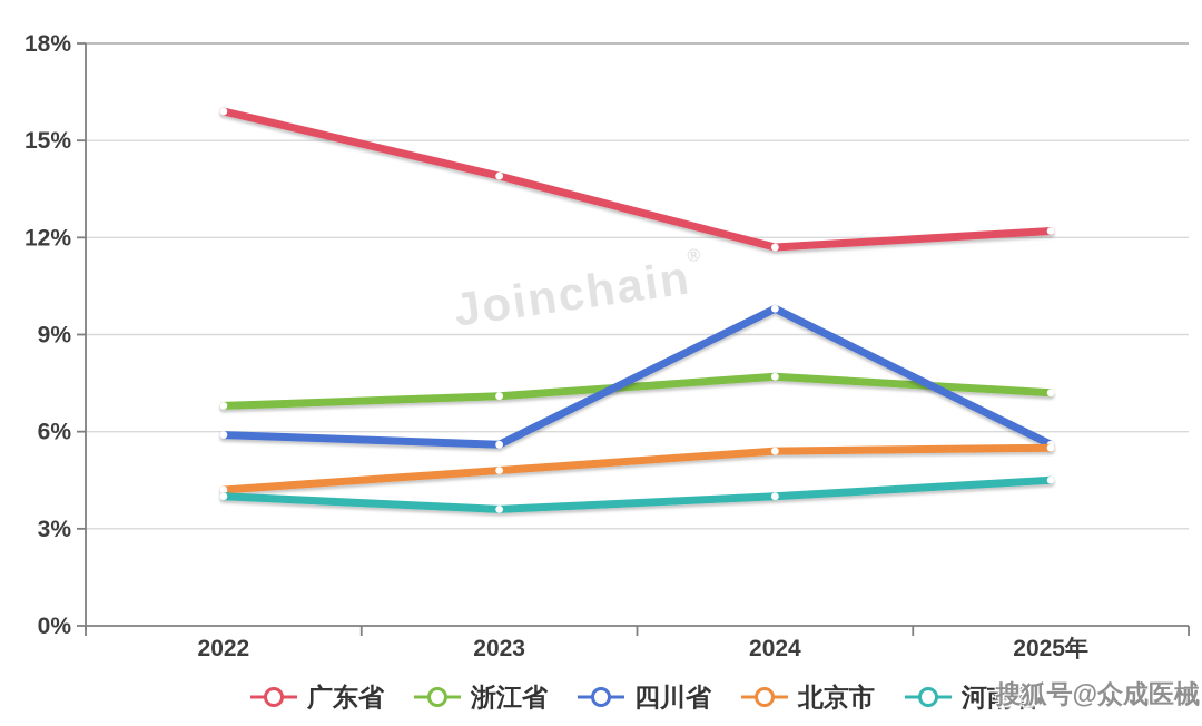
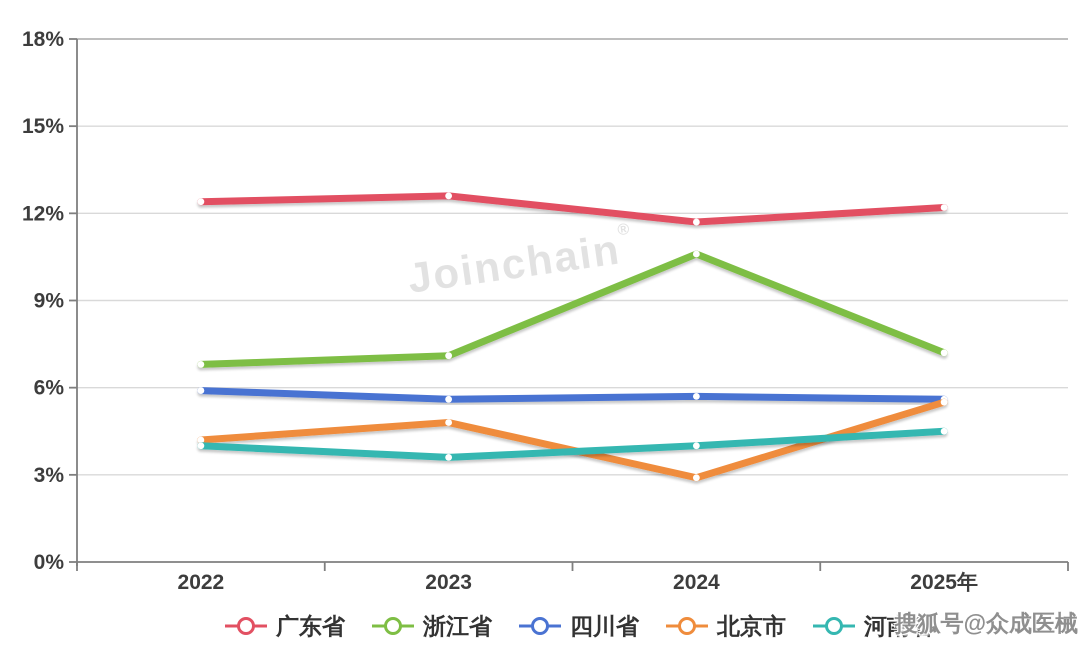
广东省/2022: 15.9% -> 12.4%
广东省/2023: 13.9% -> 12.6%
浙江省/2024: 7.7% -> 10.6%
四川省/2024: 9.8% -> 5.7%
北京市/2024: 5.4% -> 2.9%
